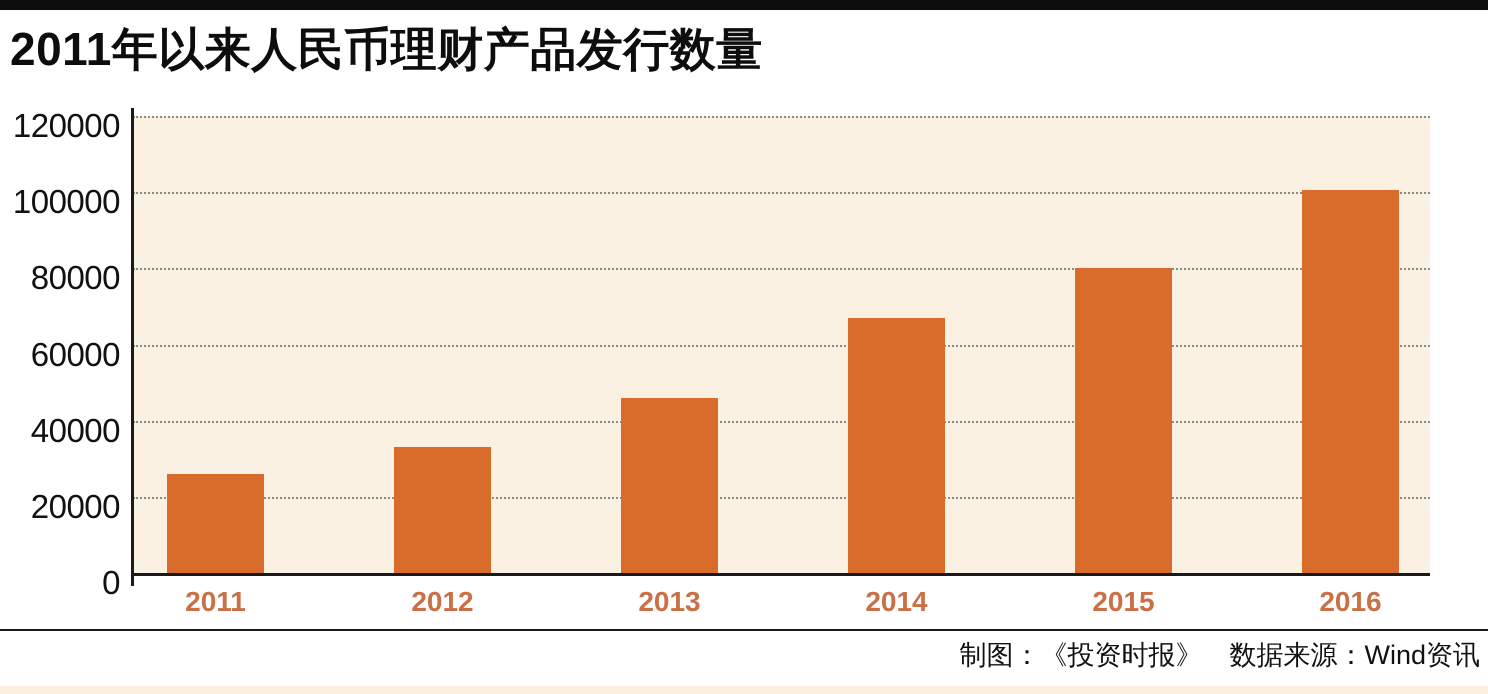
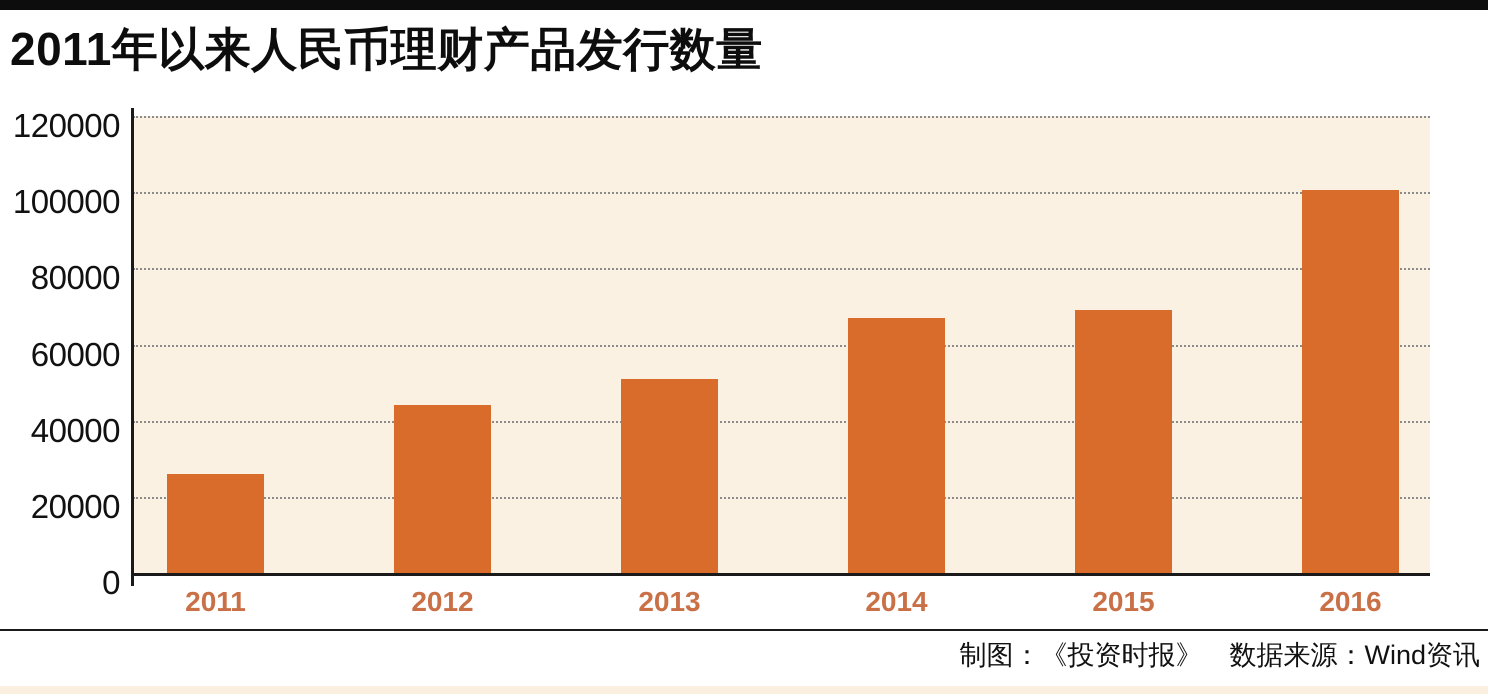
2012: 33000 -> 44000
2013: 46000 -> 51000
2015: 80000 -> 69000
